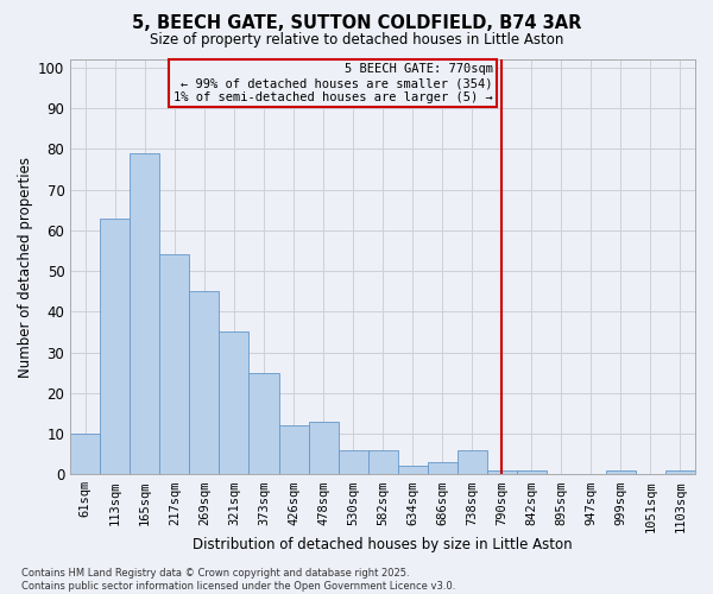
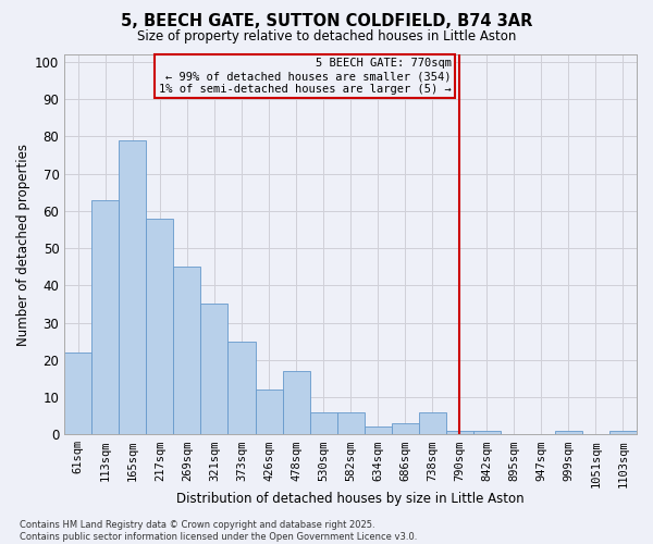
61sqm: 10 -> 22
217sqm: 54 -> 58
478sqm: 13 -> 17
